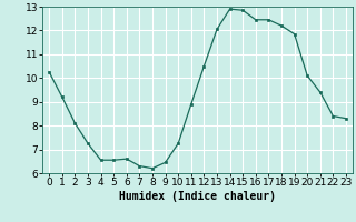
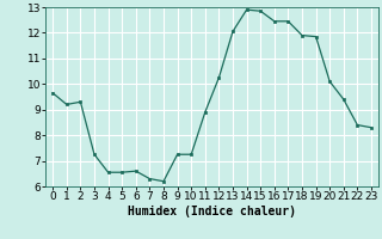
0: 10.25 -> 9.65
2: 8.10 -> 9.30
9: 6.45 -> 7.25
12: 10.50 -> 10.25
18: 12.20 -> 11.90
